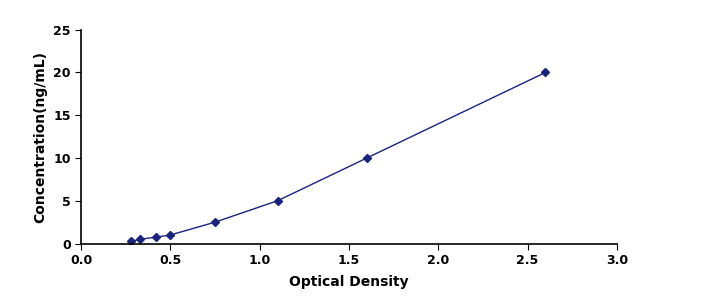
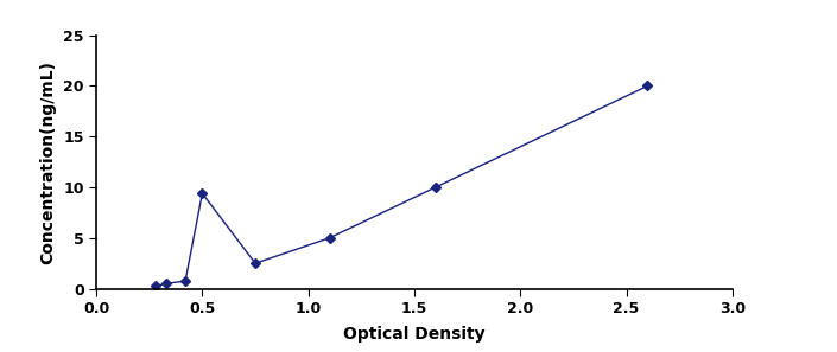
0.5: 1.0 -> 9.4
